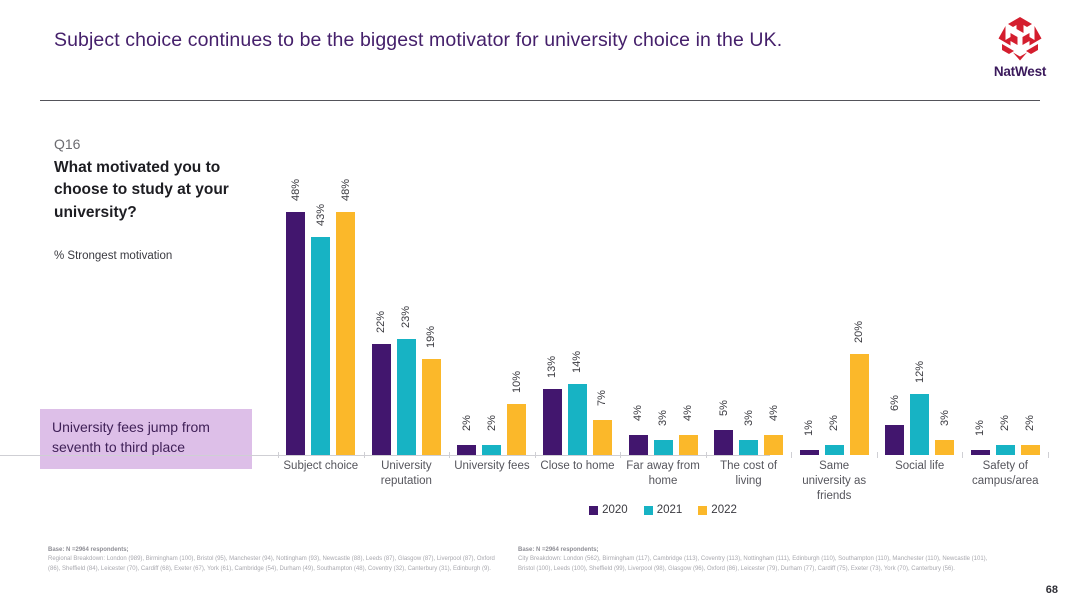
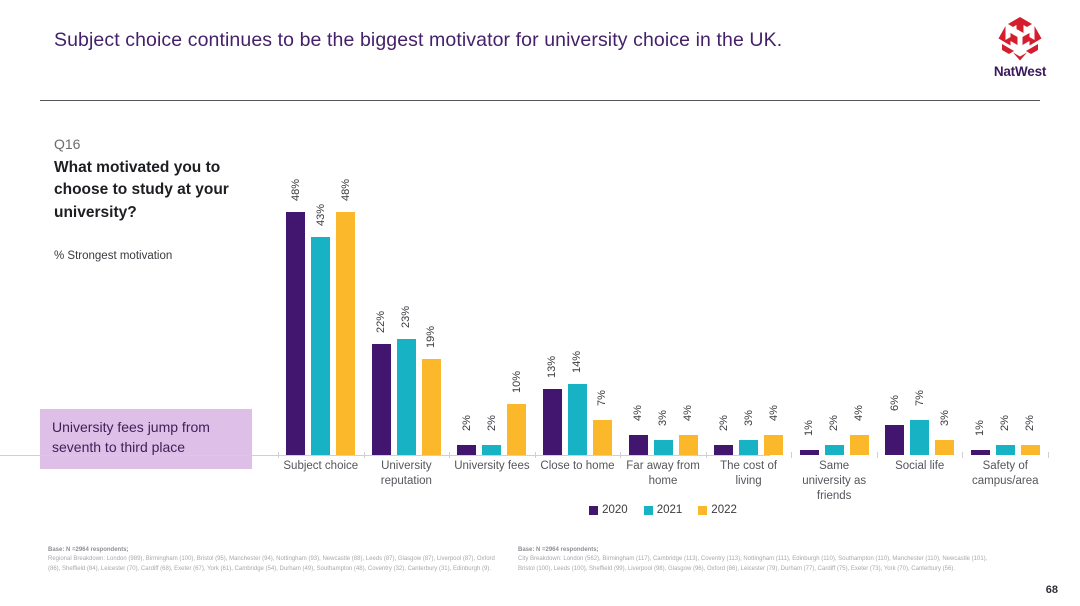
2020/The cost of living: 5% -> 2%
2022/Same university as friends: 20% -> 4%
2021/Social life: 12% -> 7%
